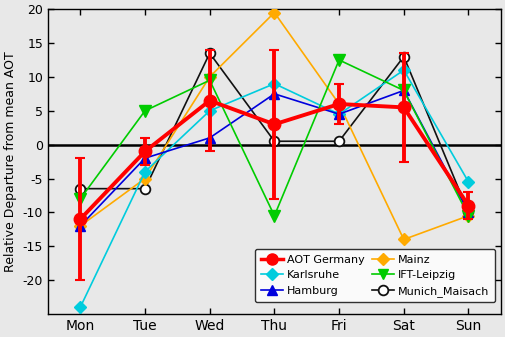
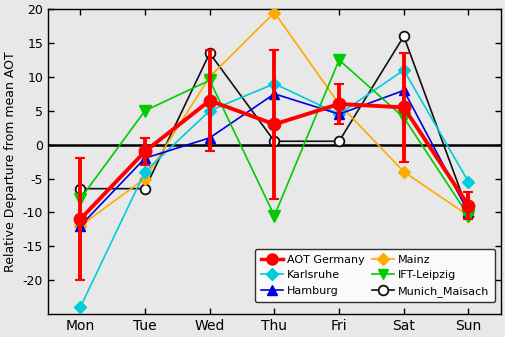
IFT-Leipzig/Sat: 8.0 -> 4.0
Mainz/Sat: -14.0 -> -4.0
Munich_Maisach/Sat: 13.0 -> 16.0
